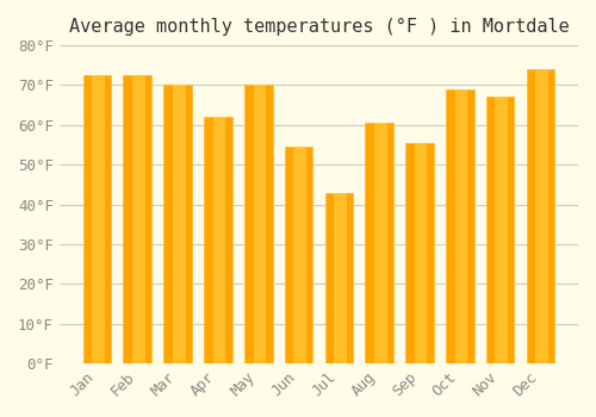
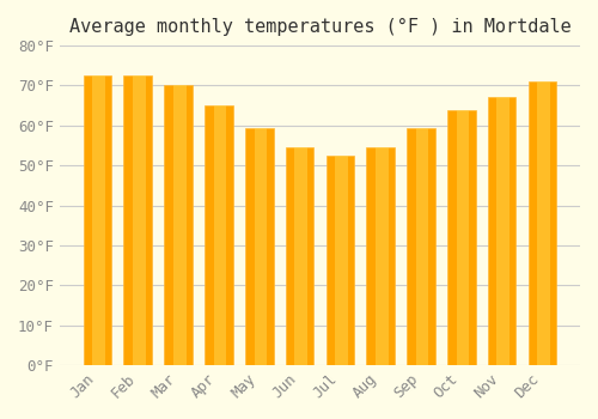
Apr: 62.0°F -> 65.0°F
May: 70.0°F -> 59.5°F
Jul: 43.0°F -> 52.5°F
Aug: 60.5°F -> 54.5°F
Sep: 55.5°F -> 59.5°F
Oct: 69.0°F -> 64.0°F
Dec: 74.0°F -> 71.0°F
